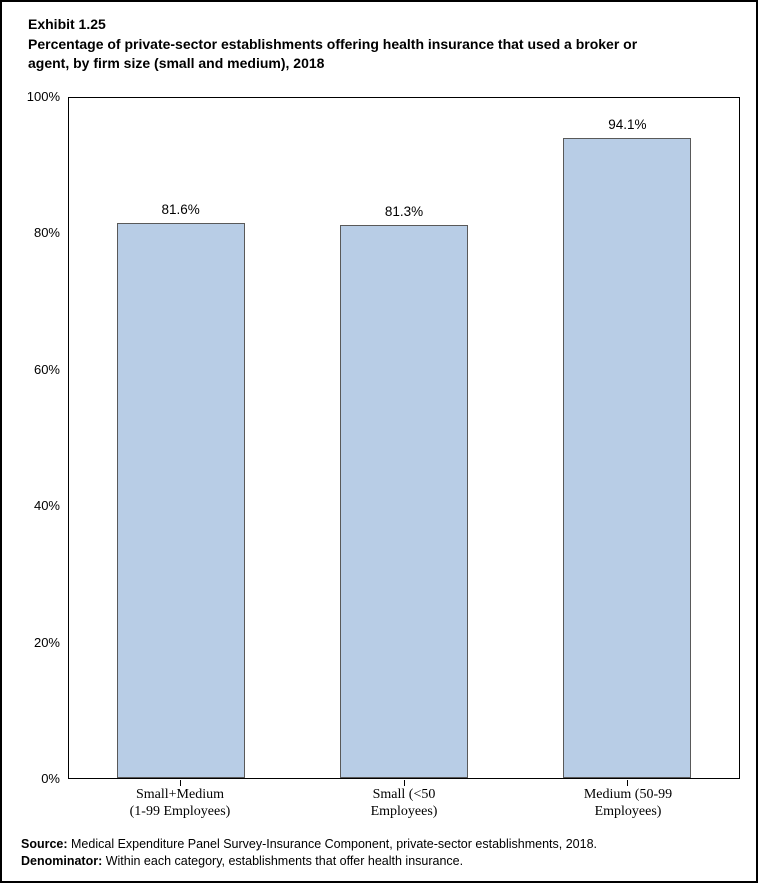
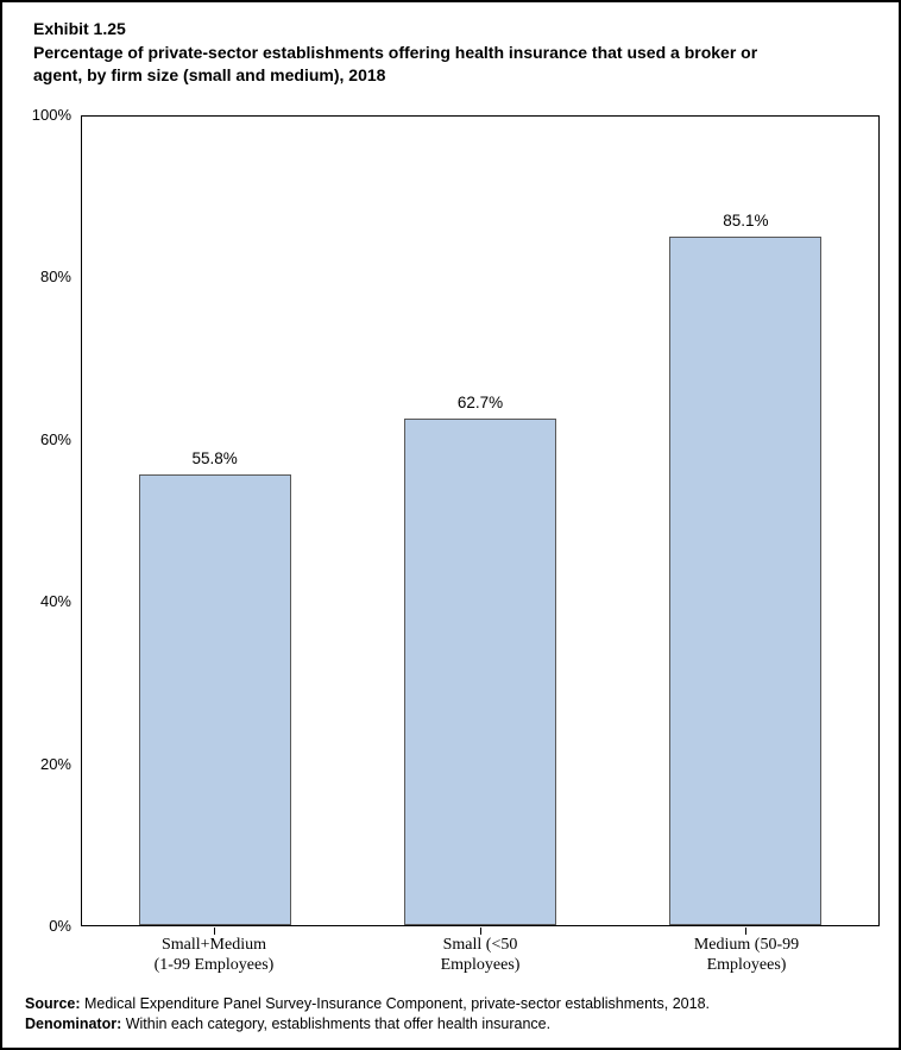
Small+Medium (1-99 Employees): 81.6% -> 55.8%
Small (<50 Employees): 81.3% -> 62.7%
Medium (50-99 Employees): 94.1% -> 85.1%
